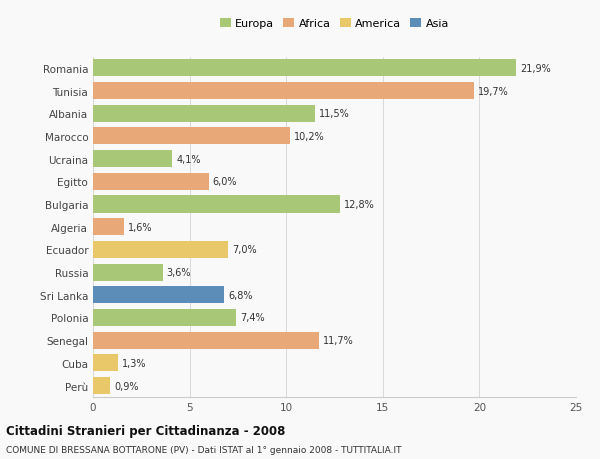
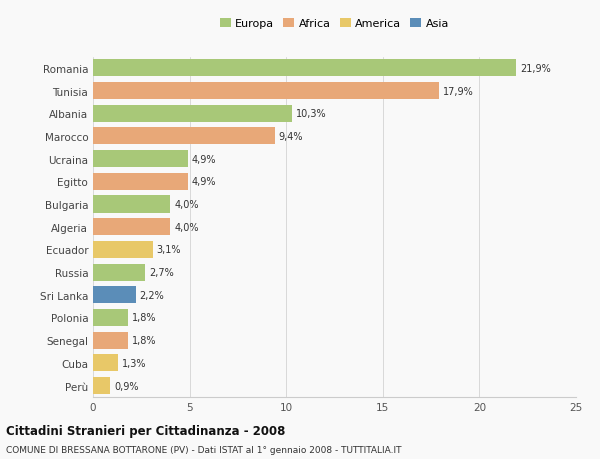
Tunisia: 19,7% -> 17,9%
Albania: 11,5% -> 10,3%
Marocco: 10,2% -> 9,4%
Ucraina: 4,1% -> 4,9%
Egitto: 6,0% -> 4,9%
Bulgaria: 12,8% -> 4,0%
Algeria: 1,6% -> 4,0%
Ecuador: 7,0% -> 3,1%
Russia: 3,6% -> 2,7%
Sri Lanka: 6,8% -> 2,2%
Polonia: 7,4% -> 1,8%
Senegal: 11,7% -> 1,8%
